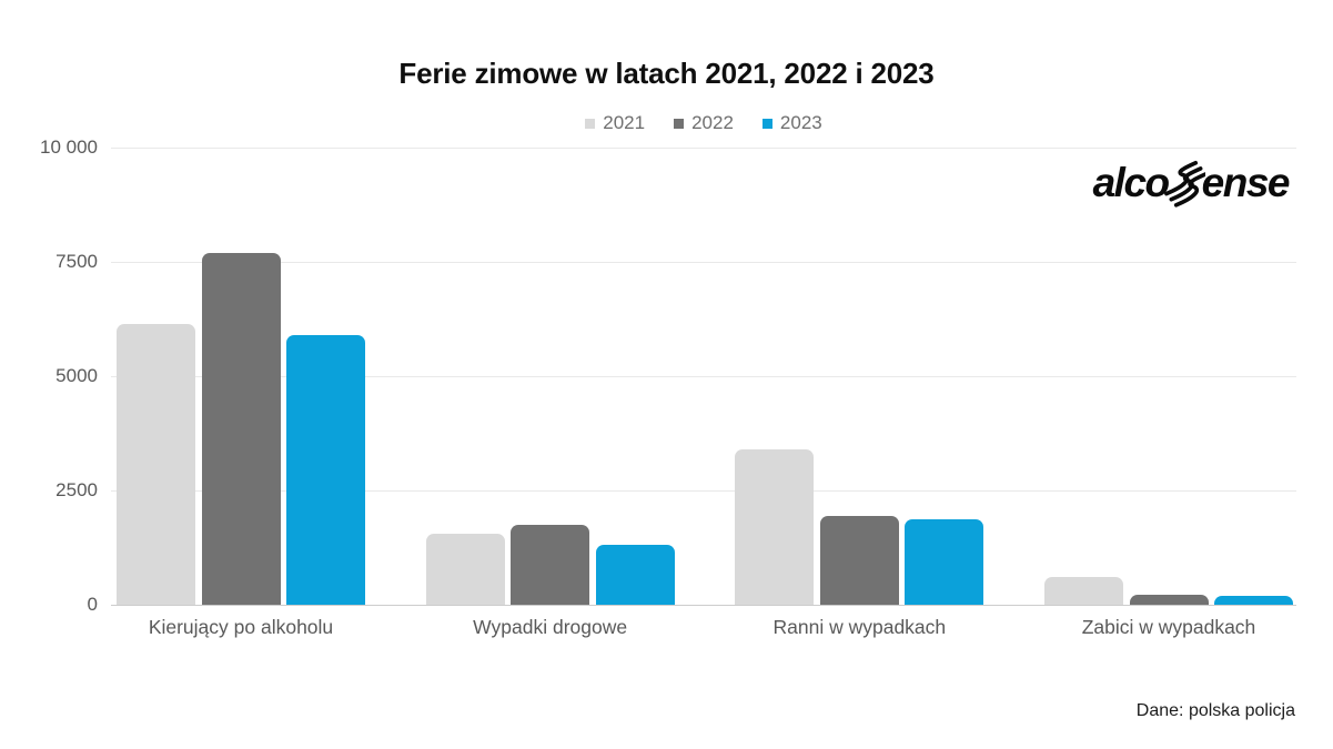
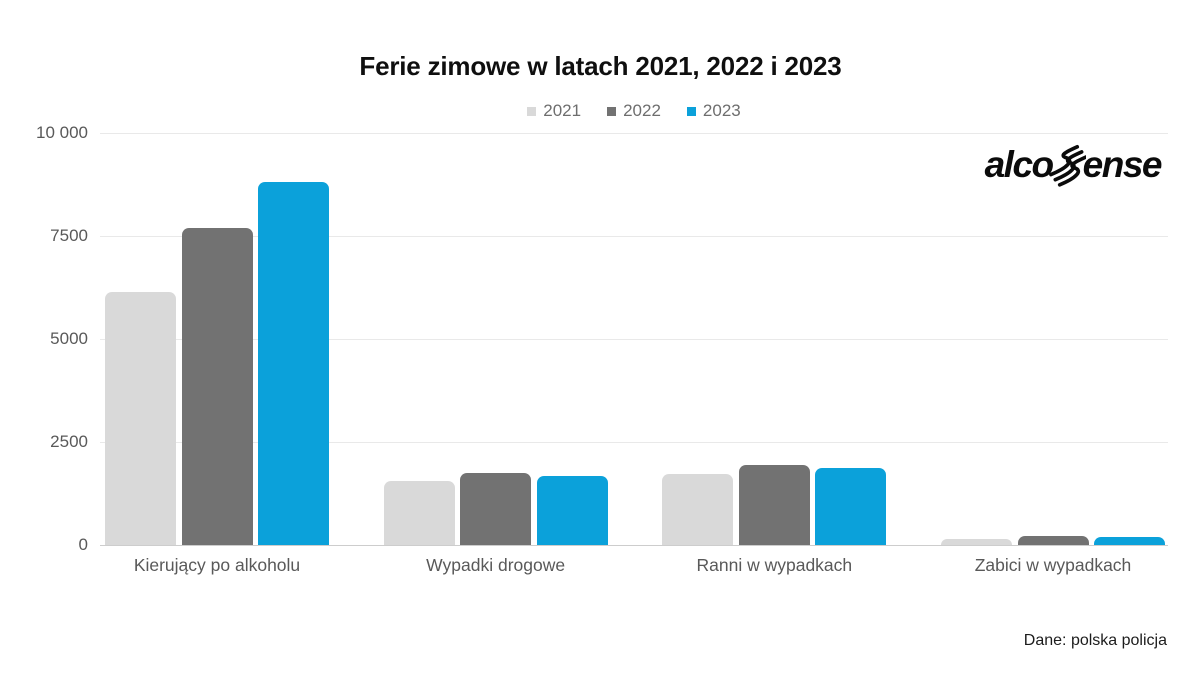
2023/Kierujący po alkoholu: 5900 -> 8800
2023/Wypadki drogowe: 1300 -> 1700
2021/Ranni w wypadkach: 3400 -> 1700
2021/Zabici w wypadkach: 600 -> 200
